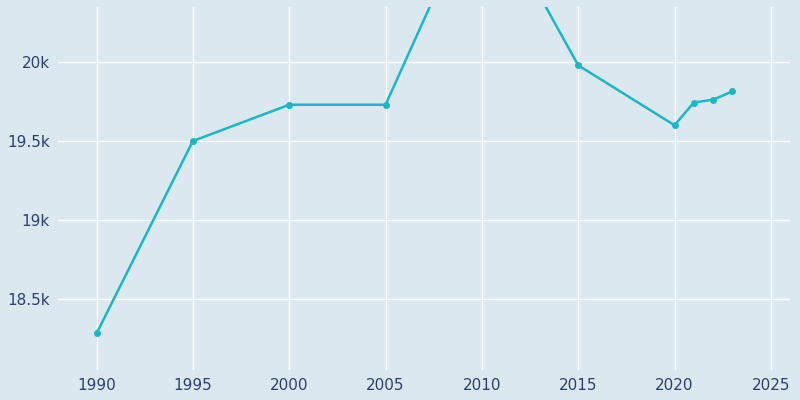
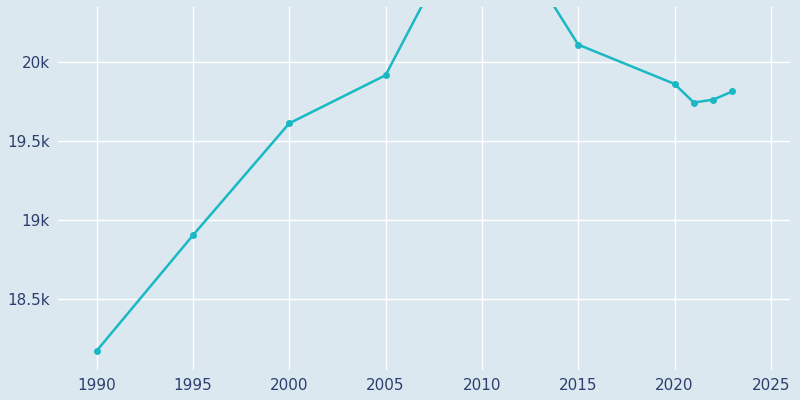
1990: 18.28k -> 18.17k
1995: 19.50k -> 18.90k
2000: 19.73k -> 19.61k
2005: 19.73k -> 19.92k
2015: 19.98k -> 20.11k
2020: 19.60k -> 19.86k
